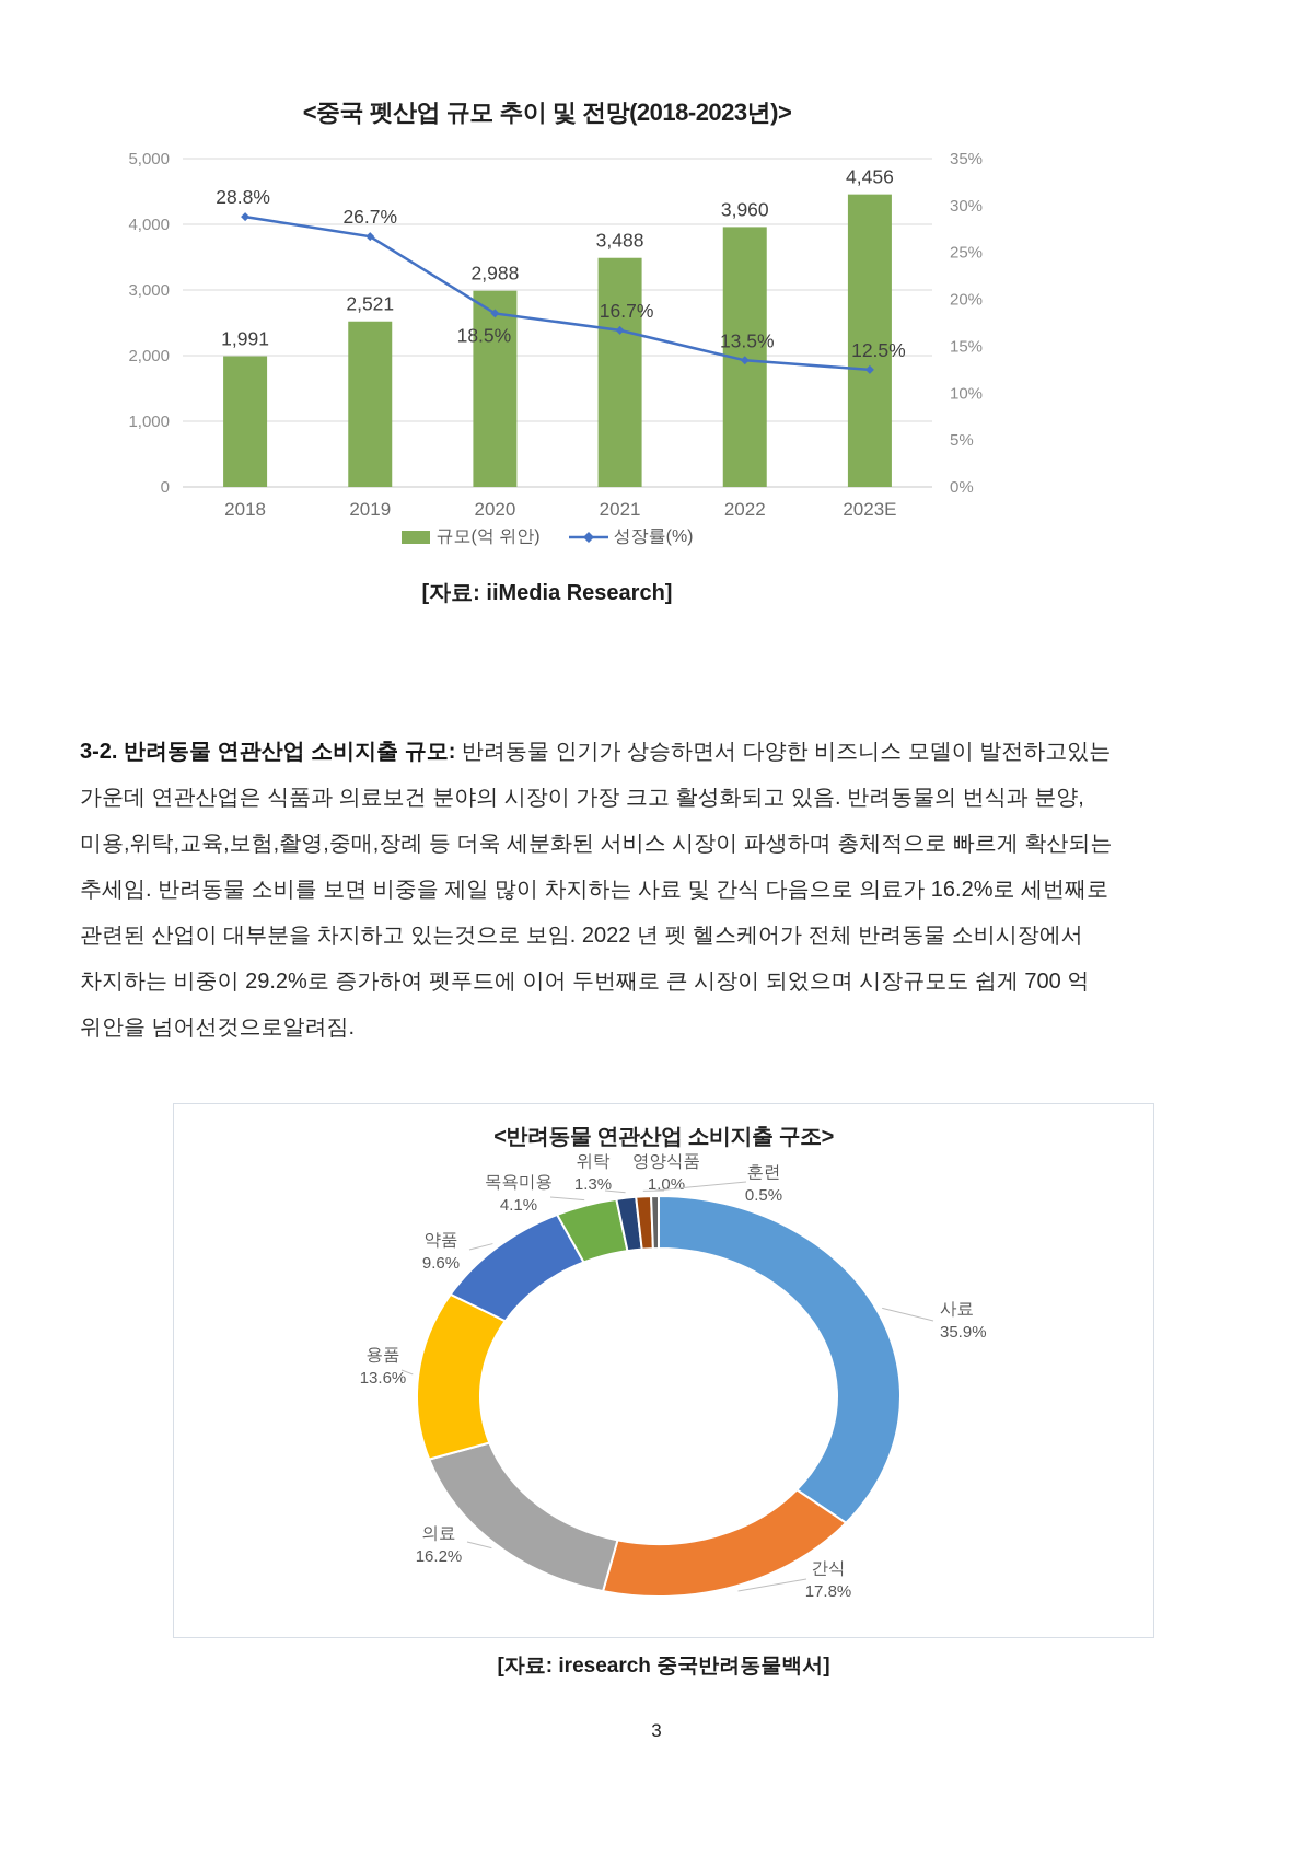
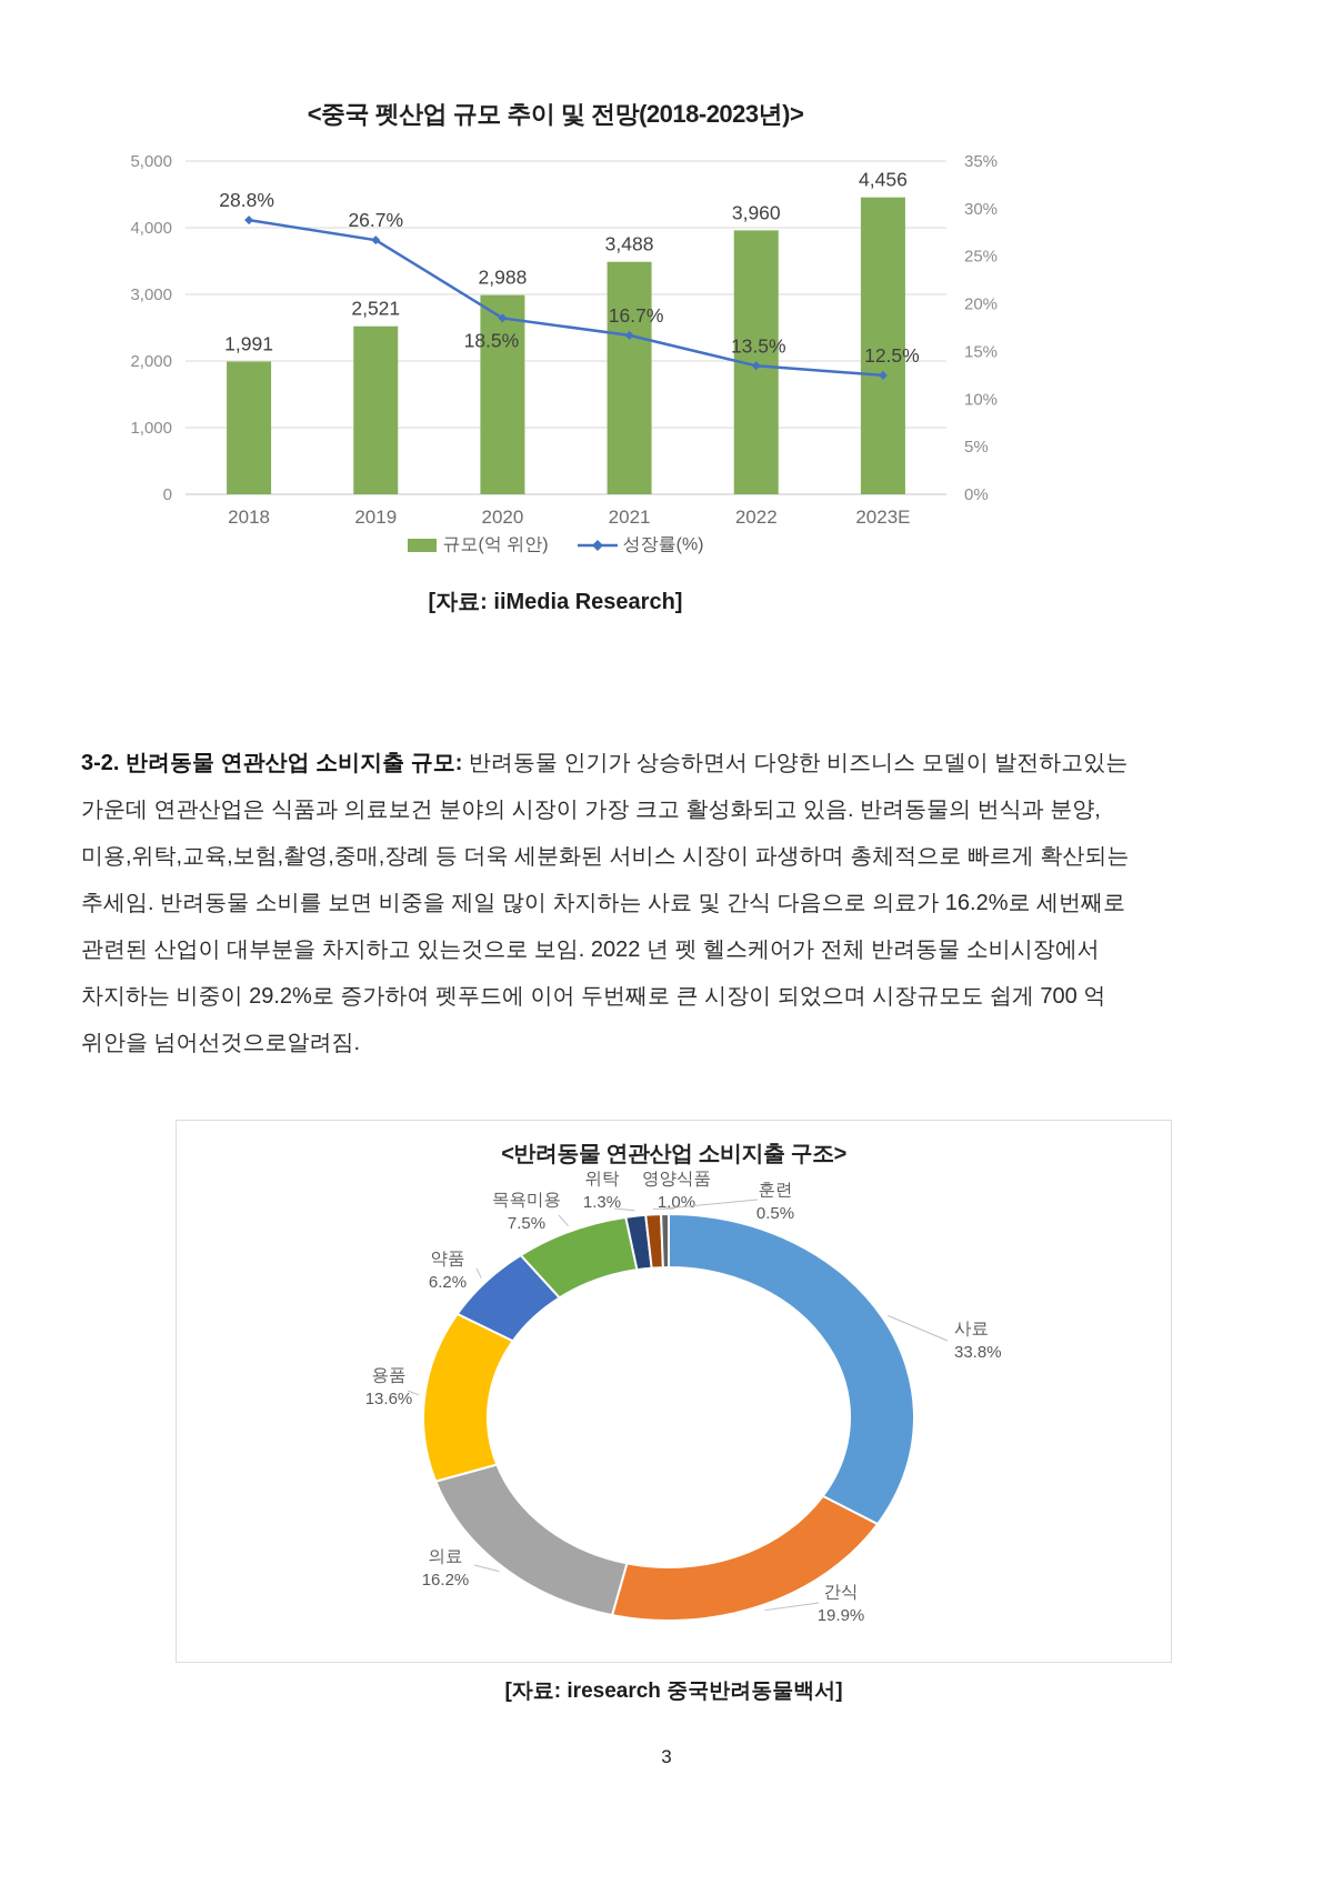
<반려동물 연관산업 소비지출 구조>/사료: 35.9% -> 33.8%
<반려동물 연관산업 소비지출 구조>/간식: 17.8% -> 19.9%
<반려동물 연관산업 소비지출 구조>/약품: 9.6% -> 6.2%
<반려동물 연관산업 소비지출 구조>/목욕미용: 4.1% -> 7.5%
